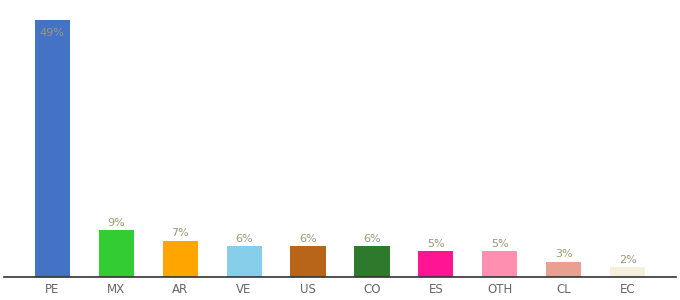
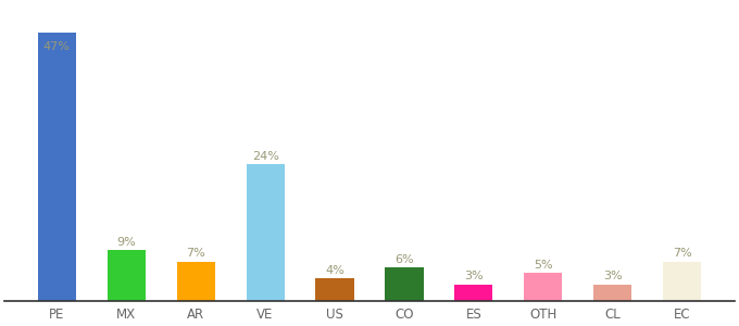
PE: 49% -> 47%
VE: 6% -> 24%
US: 6% -> 4%
ES: 5% -> 3%
EC: 2% -> 7%
